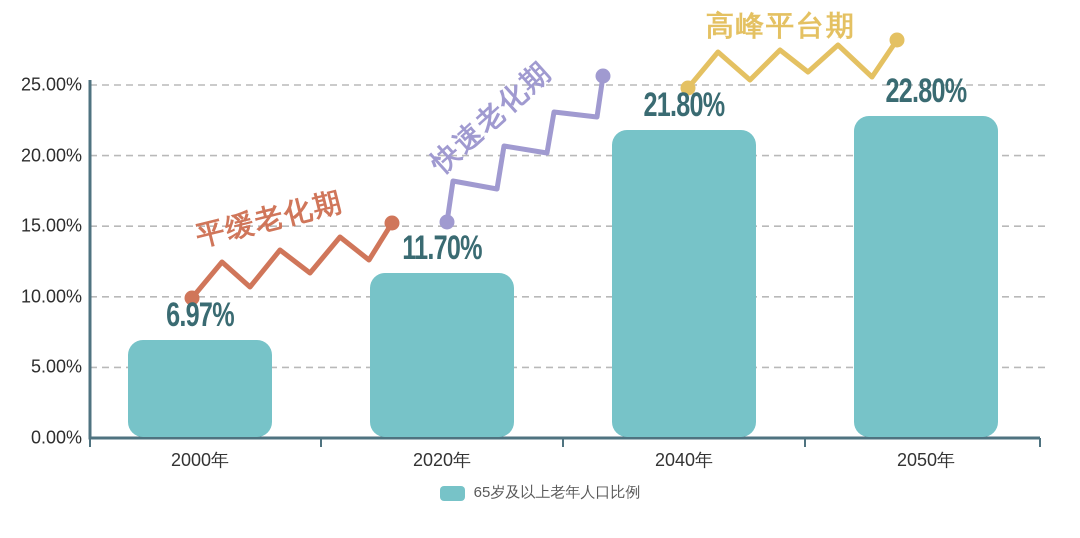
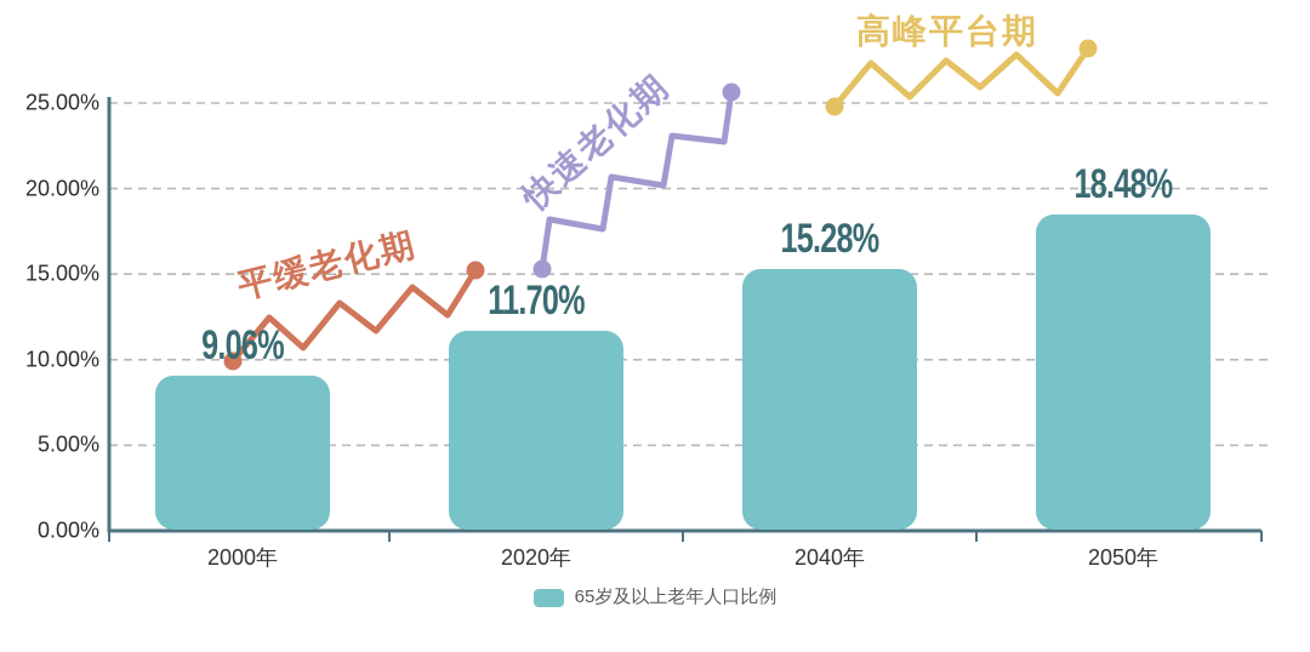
2000年: 6.97% -> 9.06%
2040年: 21.80% -> 15.28%
2050年: 22.80% -> 18.48%
